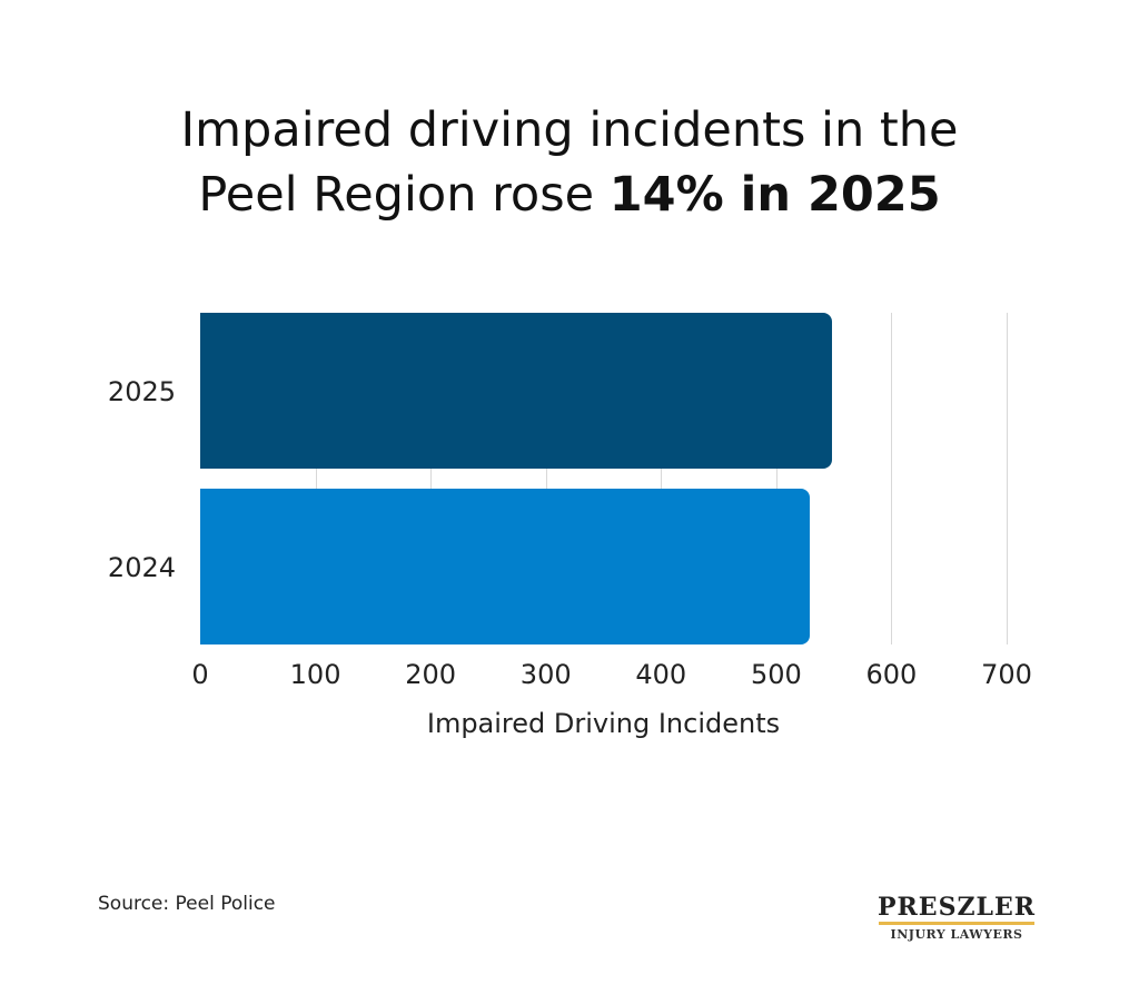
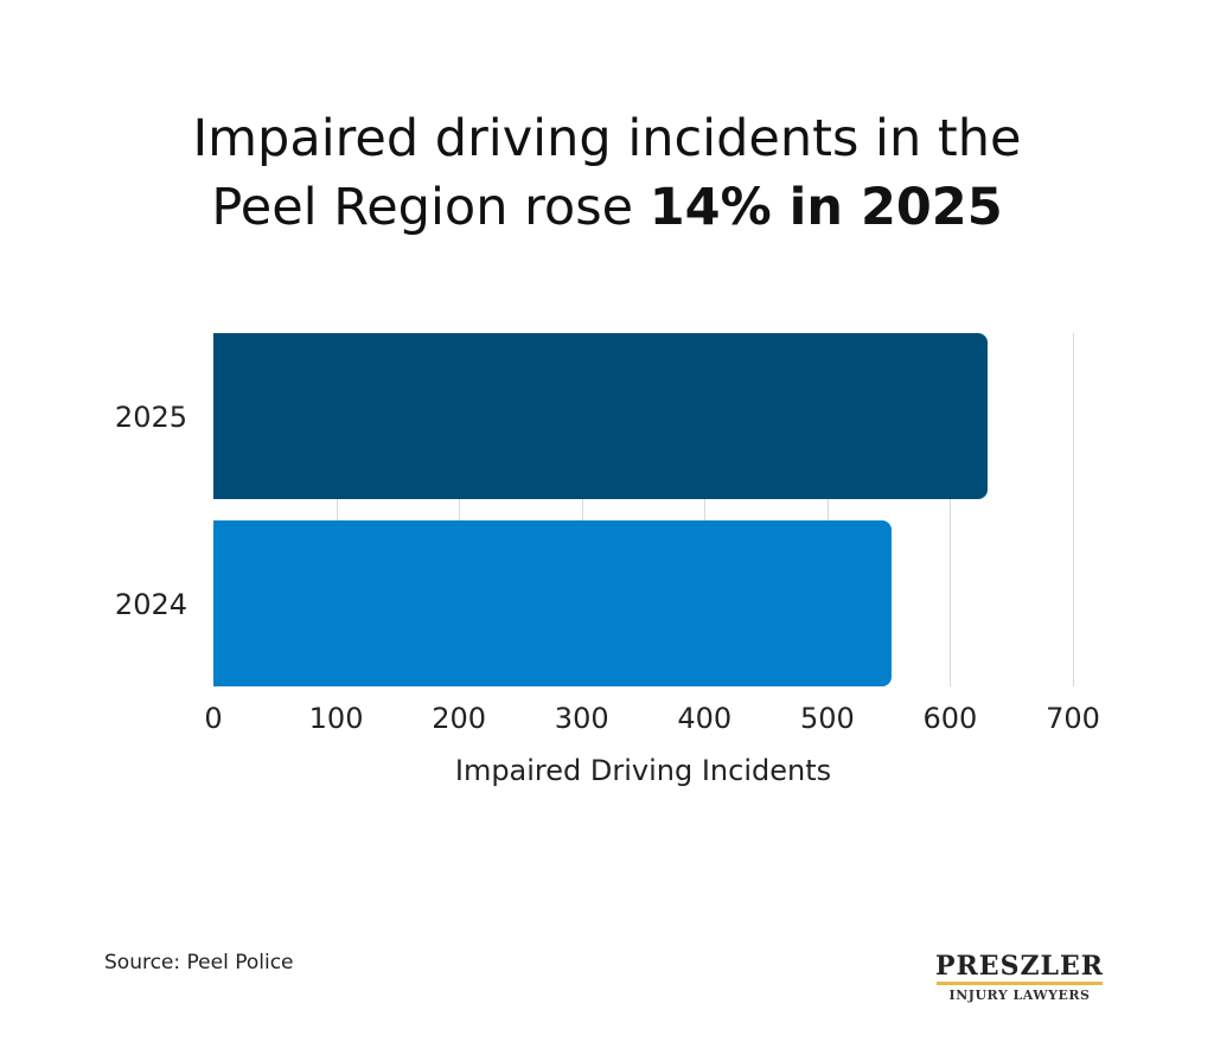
2025: 548 -> 630
2024: 529 -> 552
